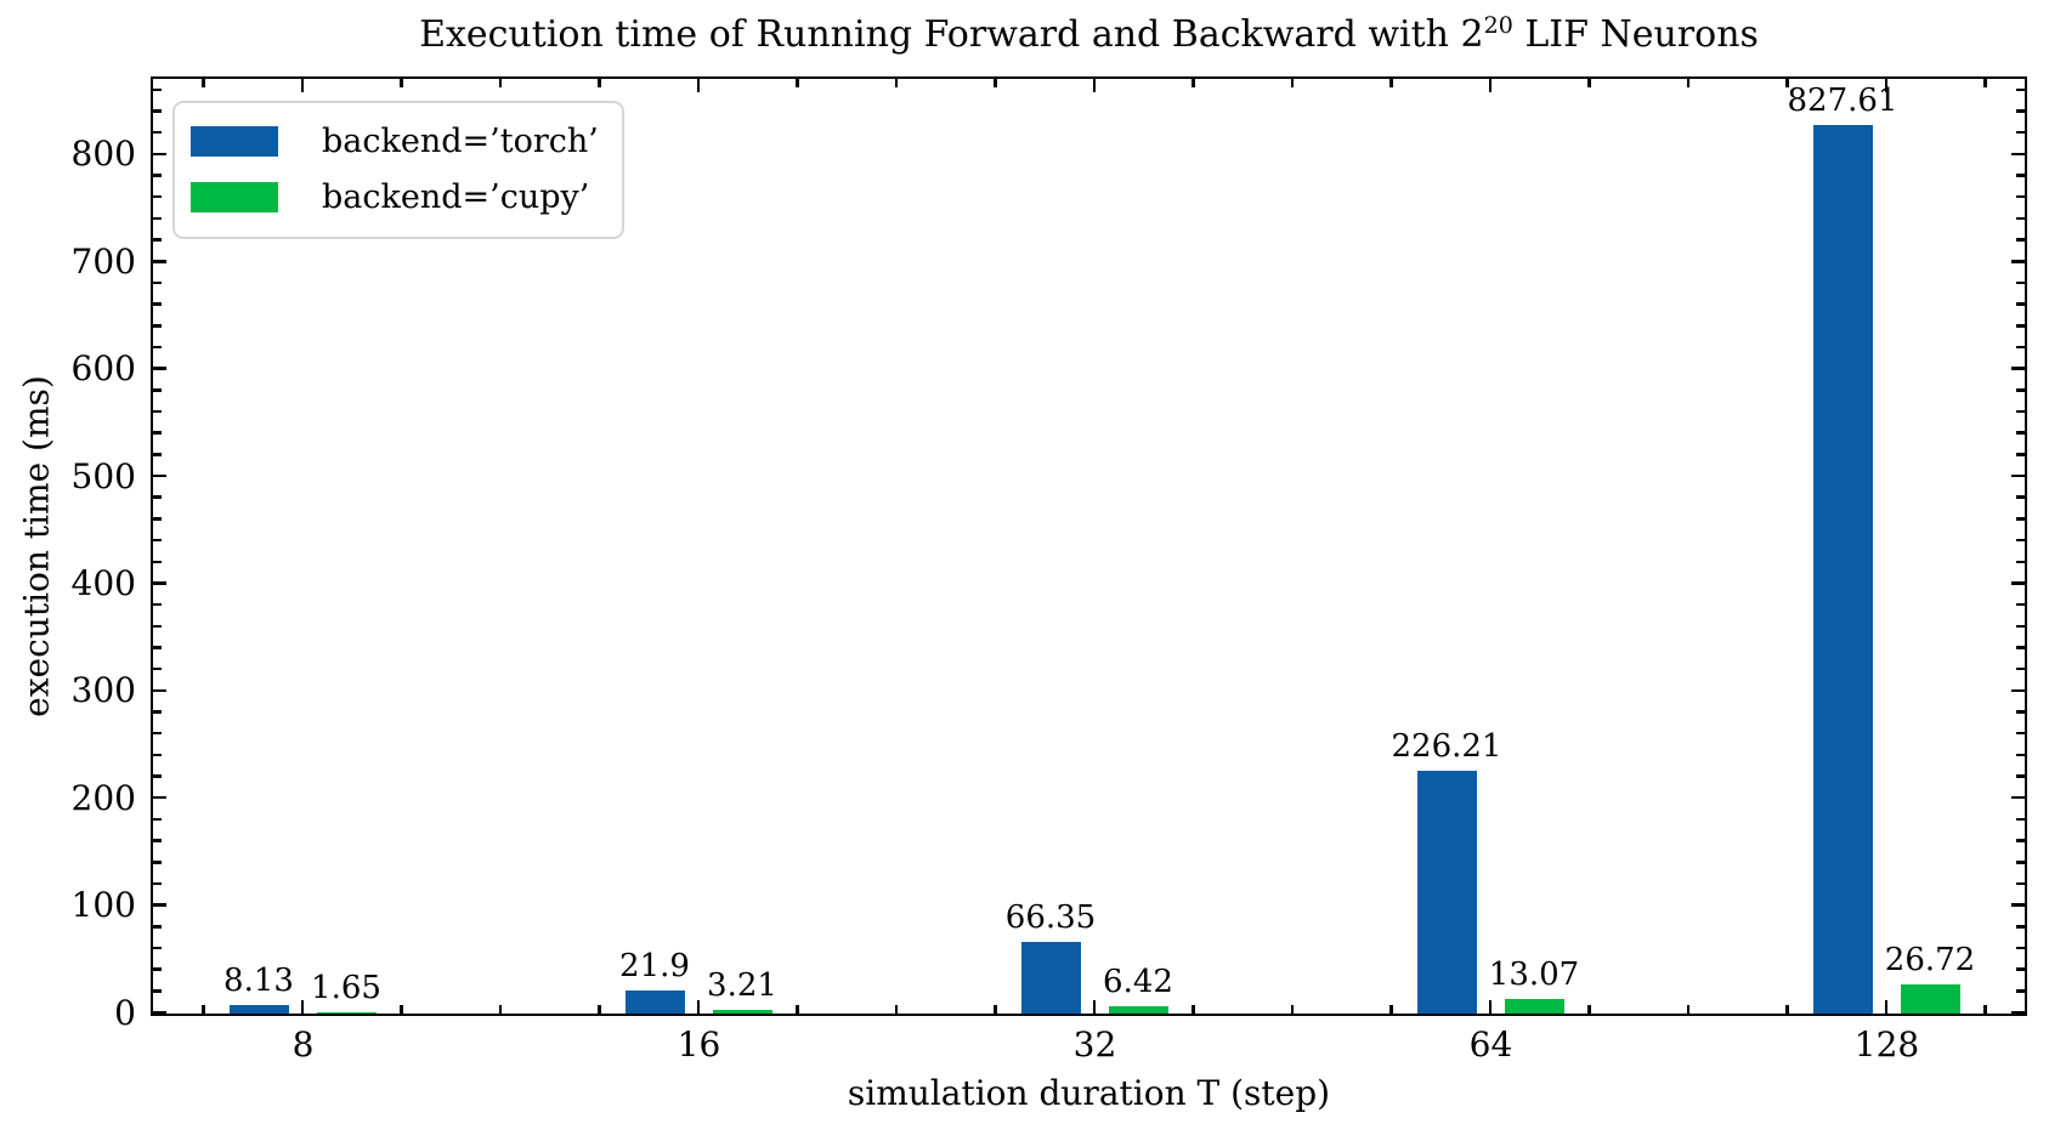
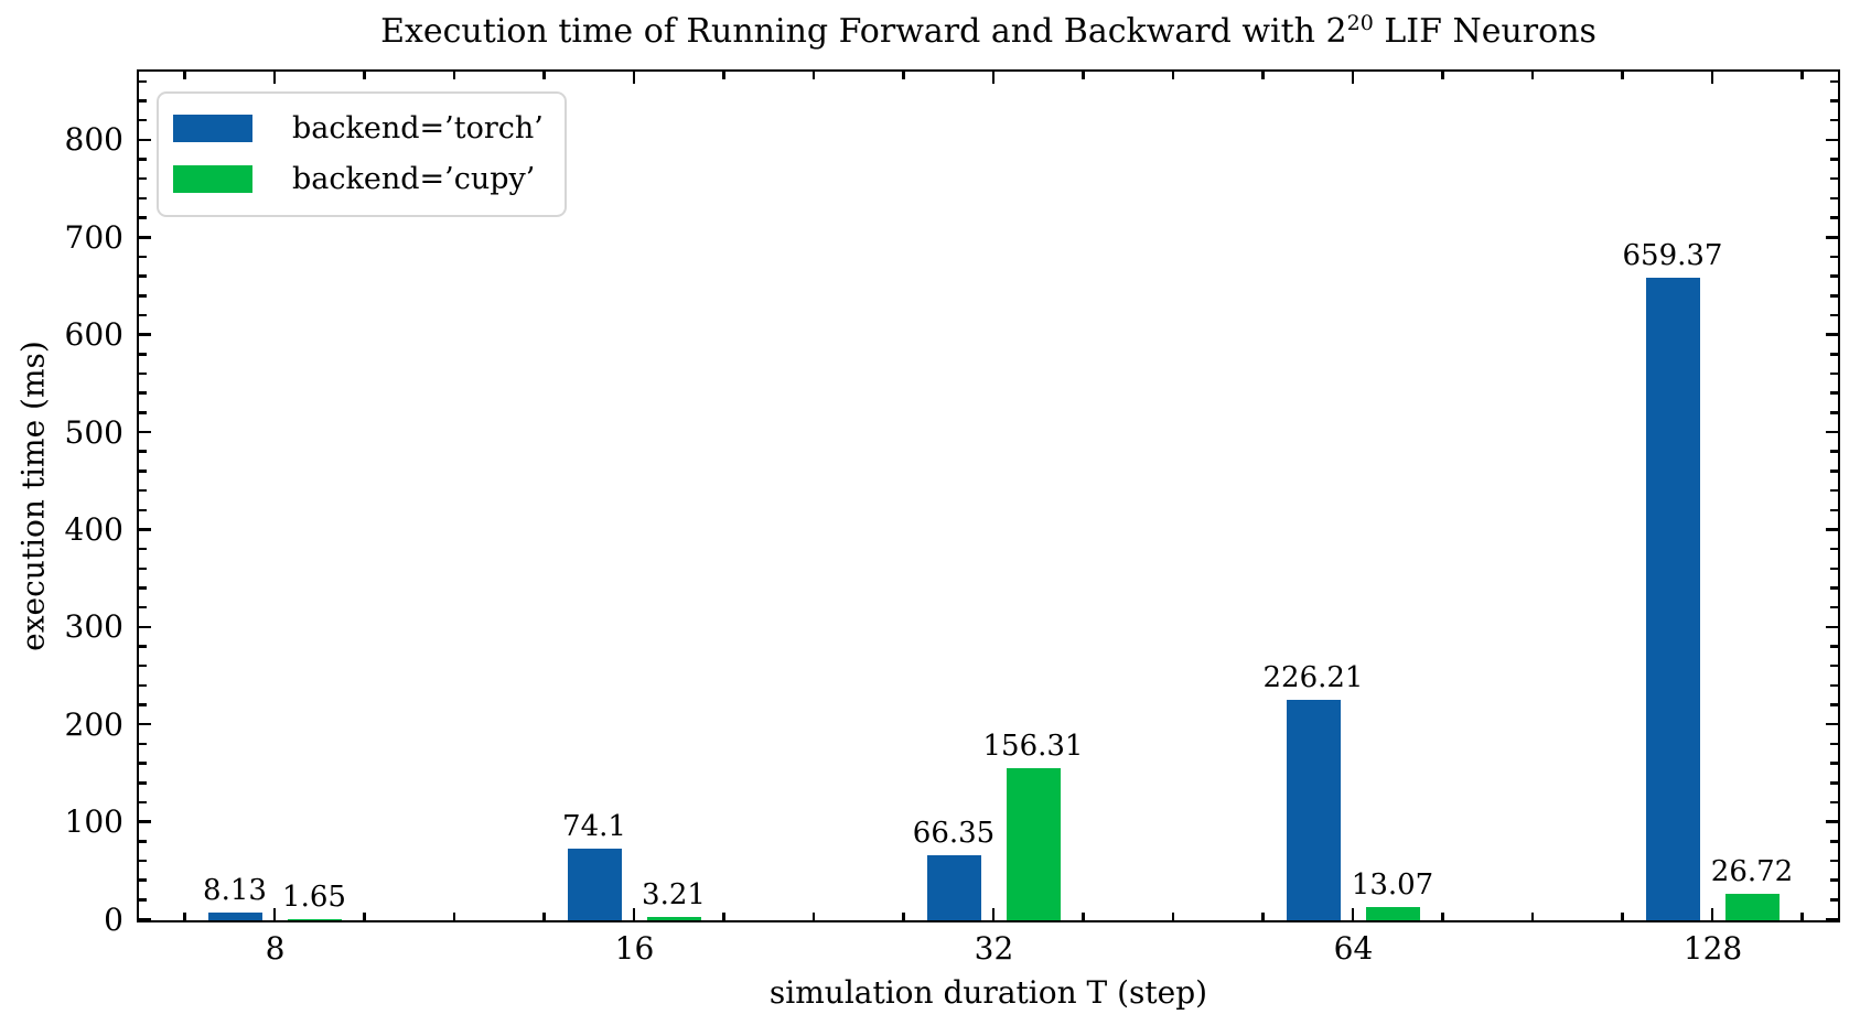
backend=’torch’/16: 21.9 -> 74.1
backend=’cupy’/32: 6.42 -> 156.31
backend=’torch’/128: 827.61 -> 659.37
